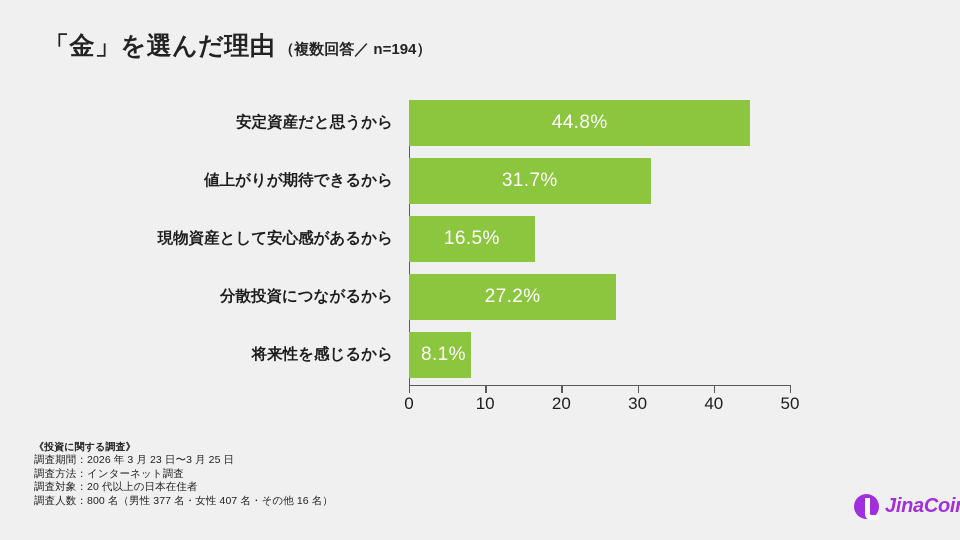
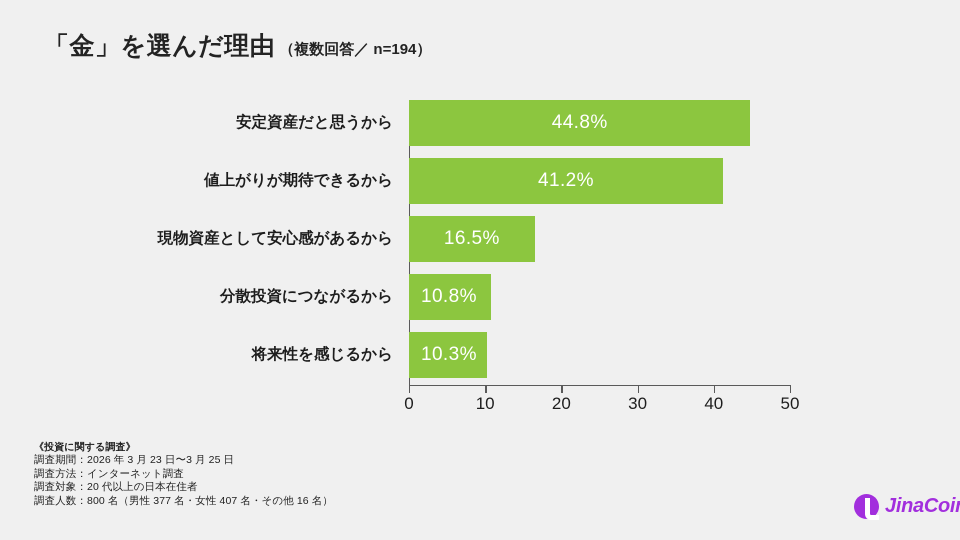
値上がりが期待できるから: 31.7% -> 41.2%
分散投資につながるから: 27.2% -> 10.8%
将来性を感じるから: 8.1% -> 10.3%
